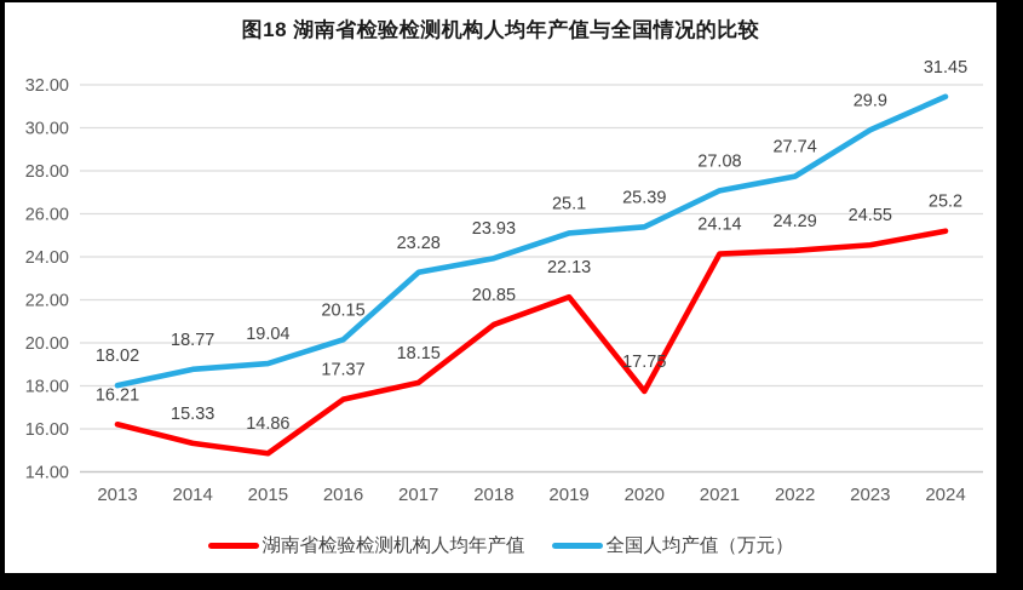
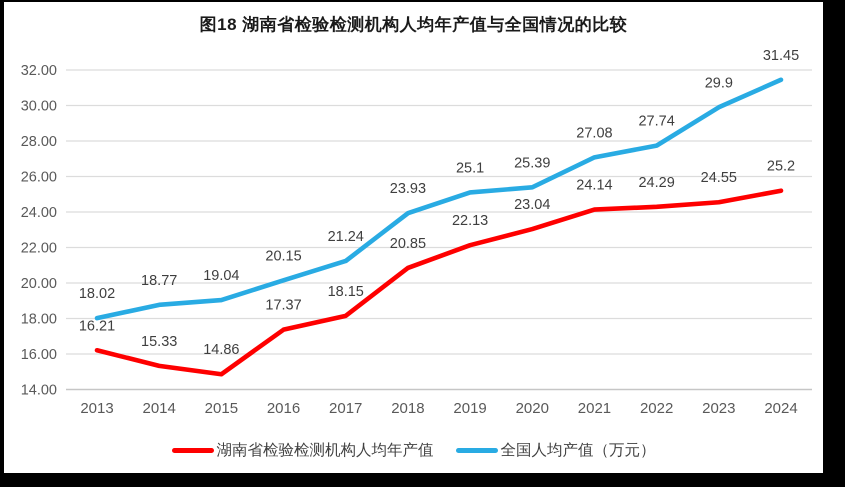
全国人均产值（万元）/2017: 23.28 -> 21.24
湖南省检验检测机构人均年产值/2020: 17.75 -> 23.04
